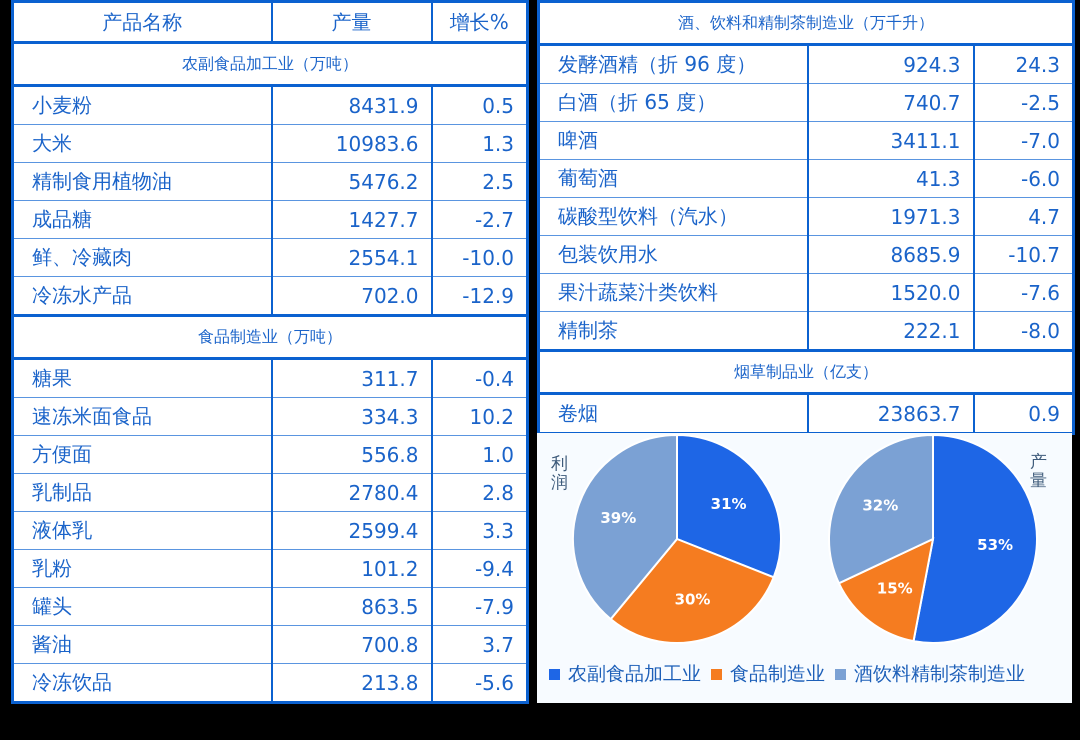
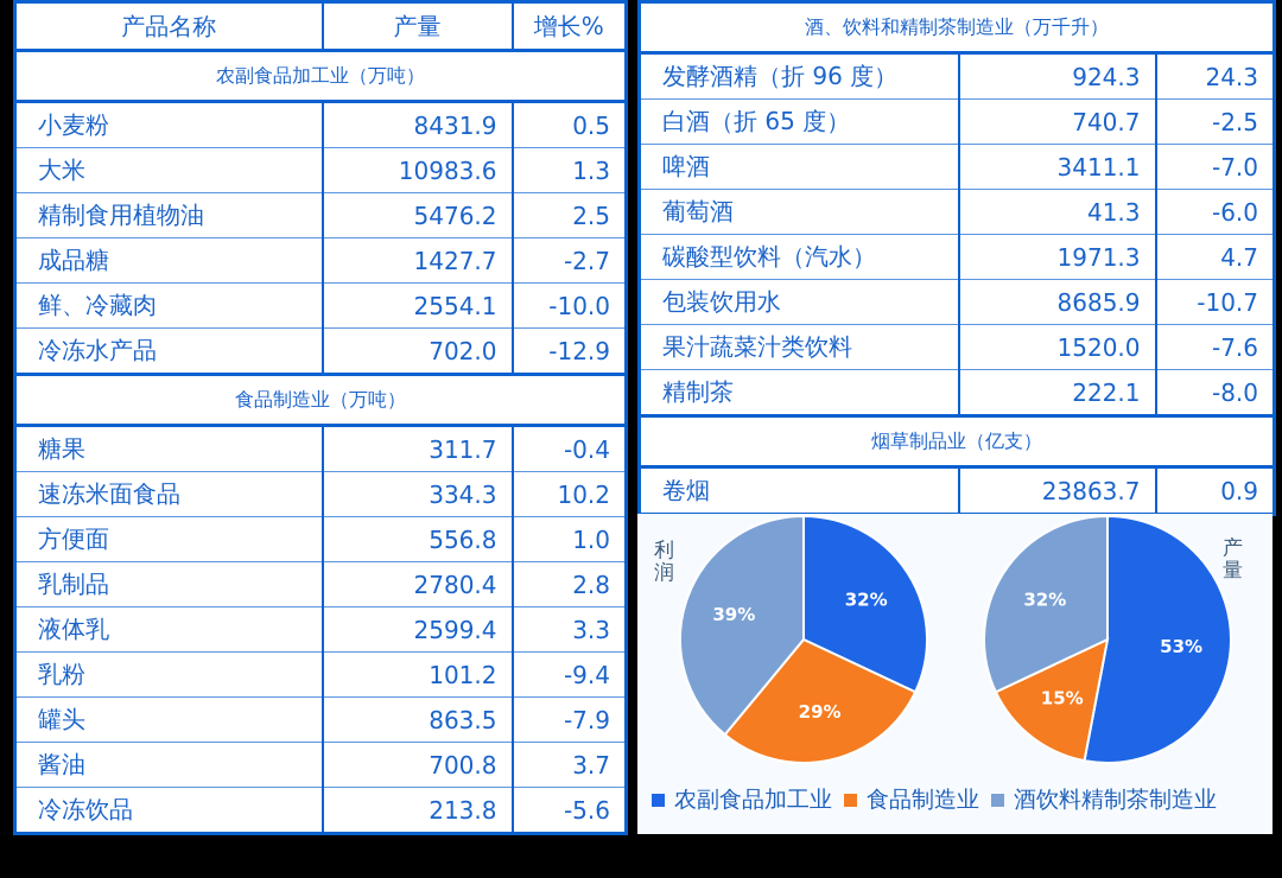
利润/农副食品加工业: 31% -> 32%
利润/食品制造业: 30% -> 29%
